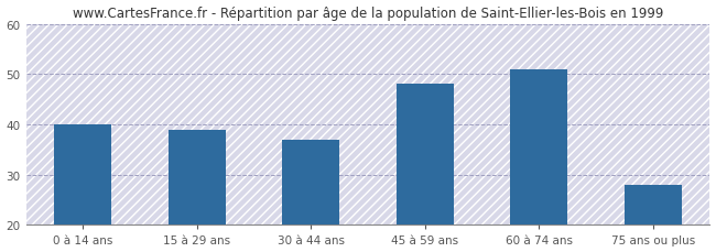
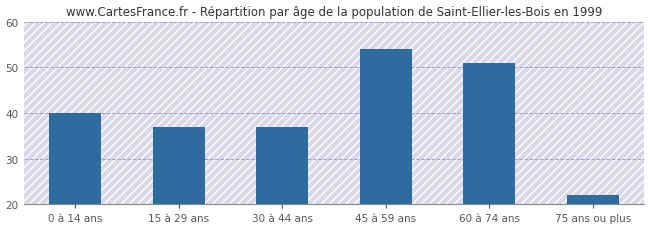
15 à 29 ans: 39 -> 37
45 à 59 ans: 48 -> 54
75 ans ou plus: 28 -> 22
